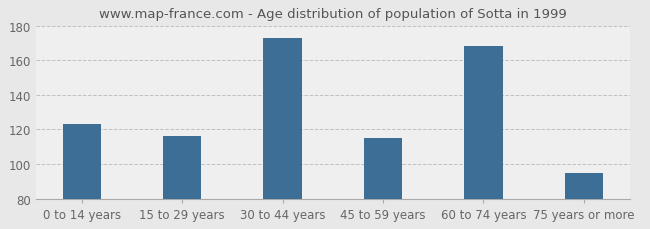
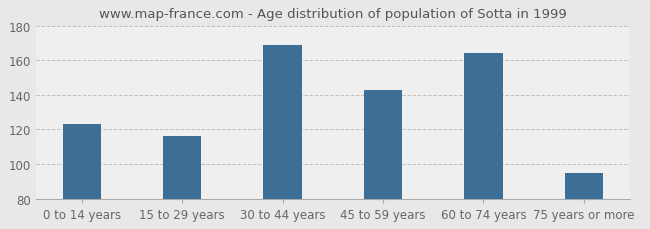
30 to 44 years: 173 -> 169
45 to 59 years: 115 -> 143
60 to 74 years: 168 -> 164
